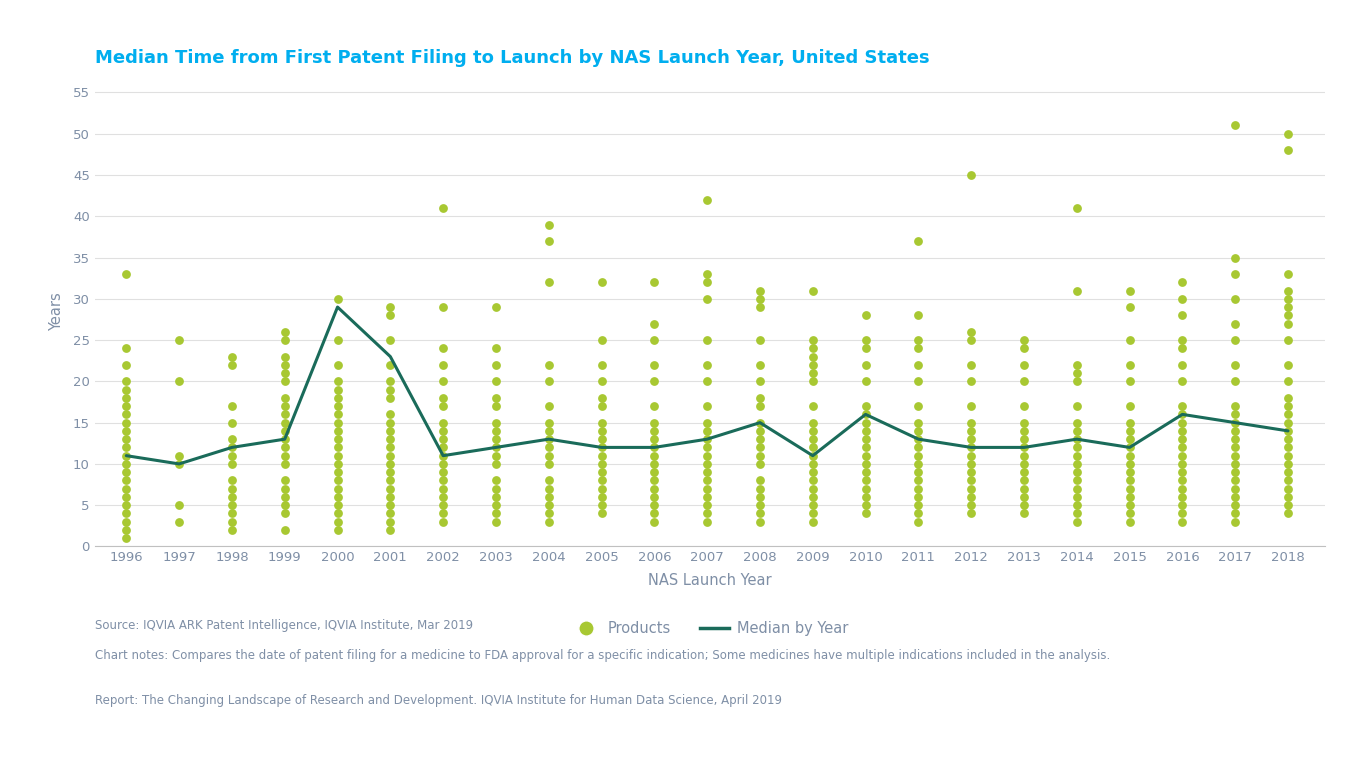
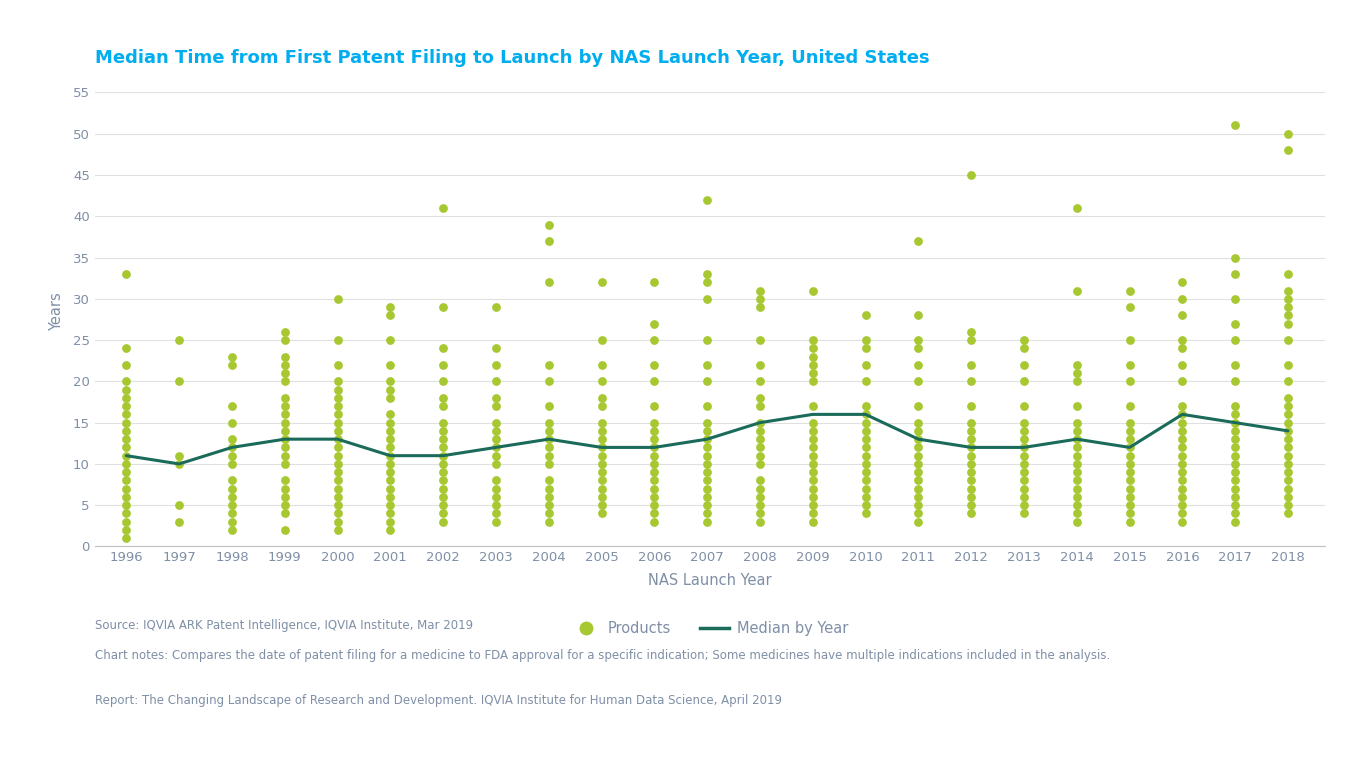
Median by Year/2000: 29 -> 13
Median by Year/2001: 23 -> 11
Median by Year/2009: 11 -> 16
